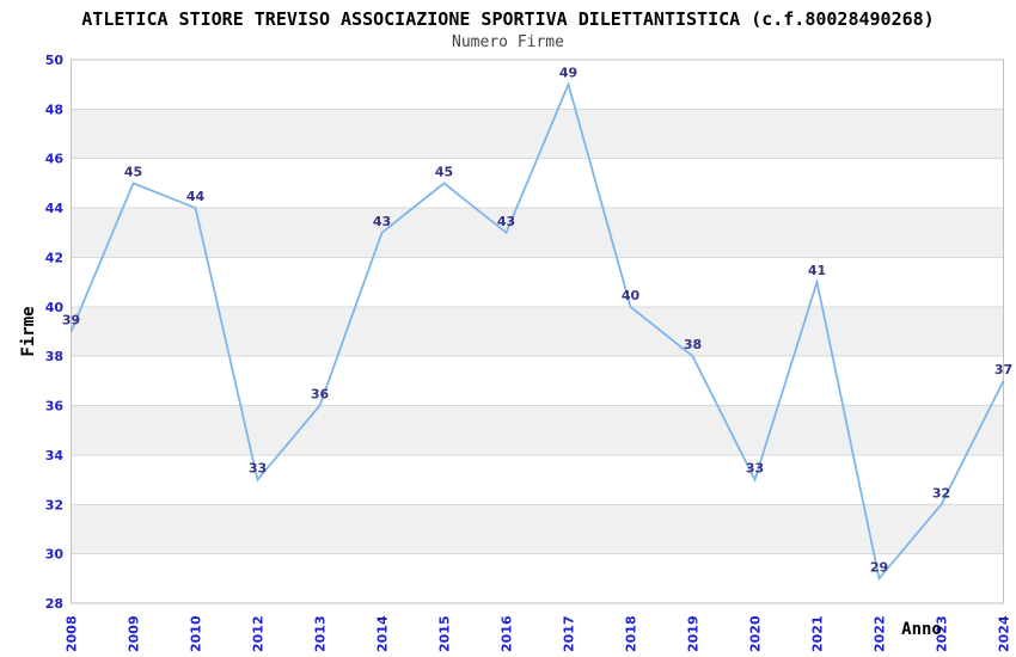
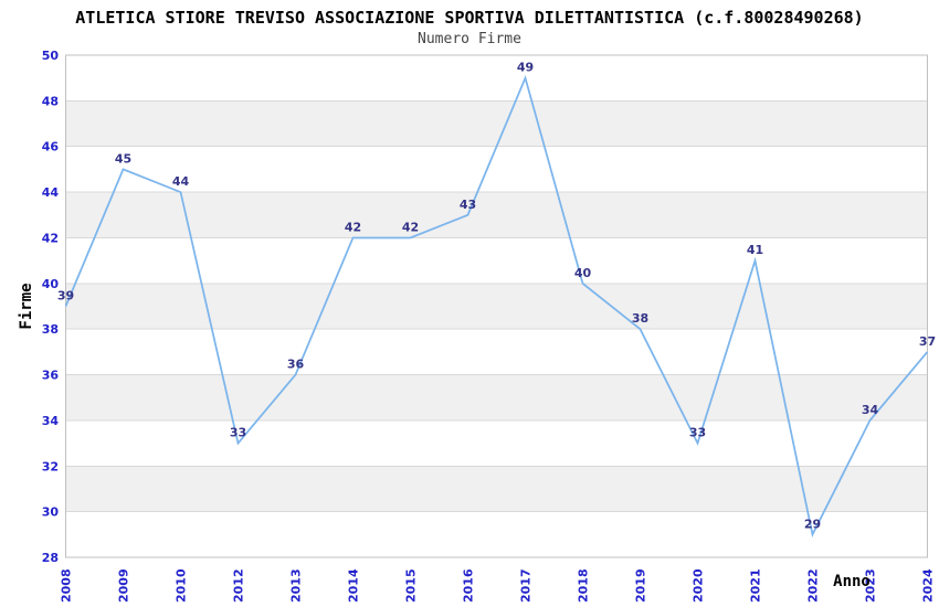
2014: 43 -> 42
2015: 45 -> 42
2023: 32 -> 34
